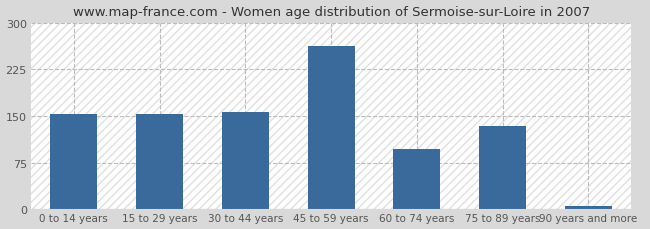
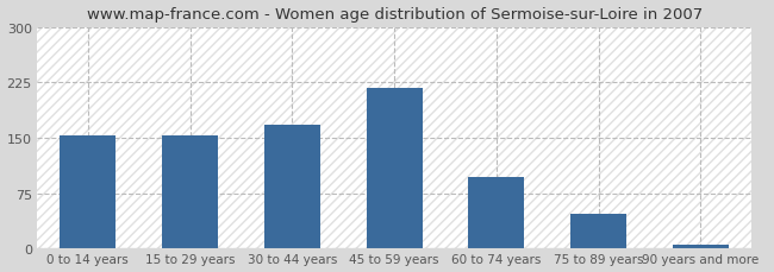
30 to 44 years: 156 -> 168
45 to 59 years: 262 -> 218
75 to 89 years: 134 -> 47
